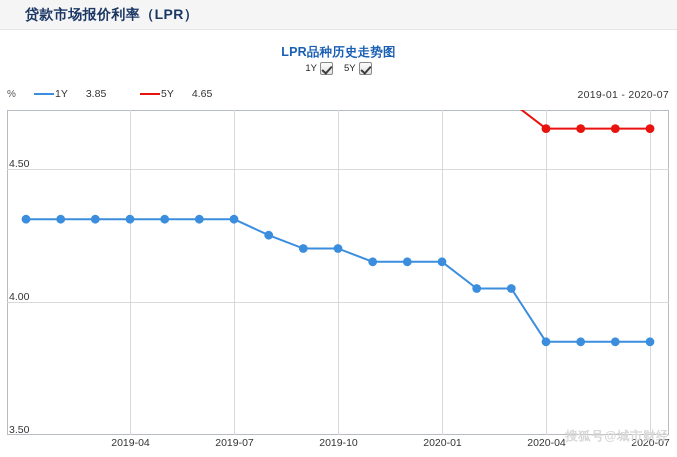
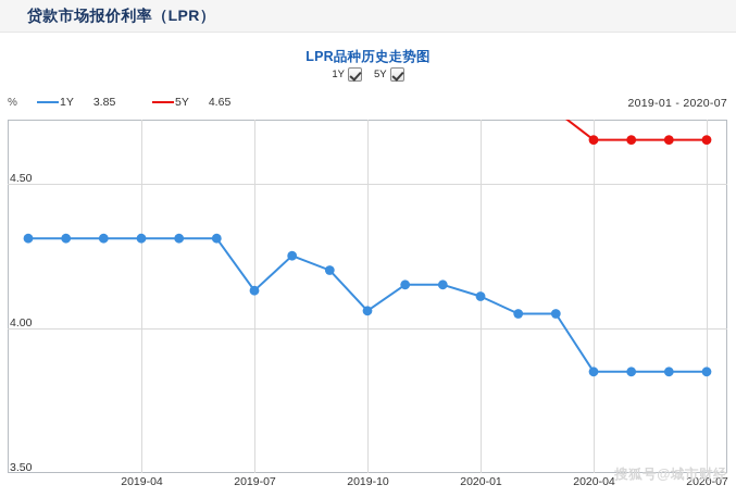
1Y/2019-07: 4.31 -> 4.13
1Y/2019-10: 4.20 -> 4.06
1Y/2020-01: 4.15 -> 4.11
